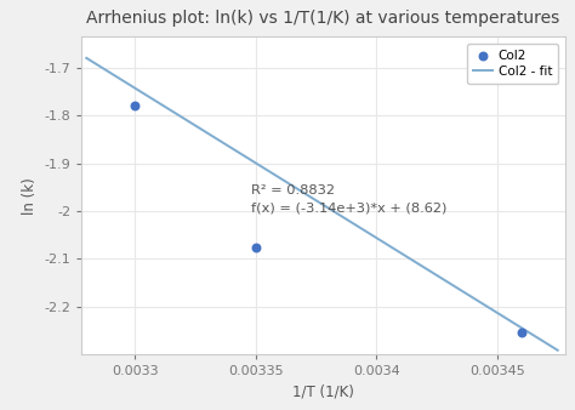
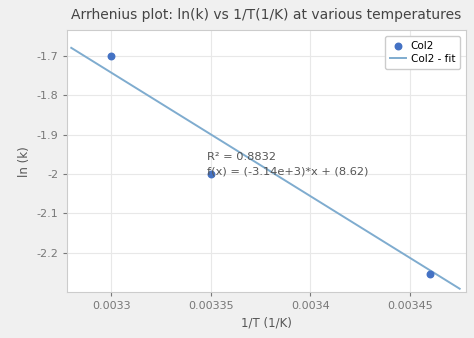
Col2/0.0033: -1.780 -> -1.700
Col2/0.00335: -2.075 -> -2.000
